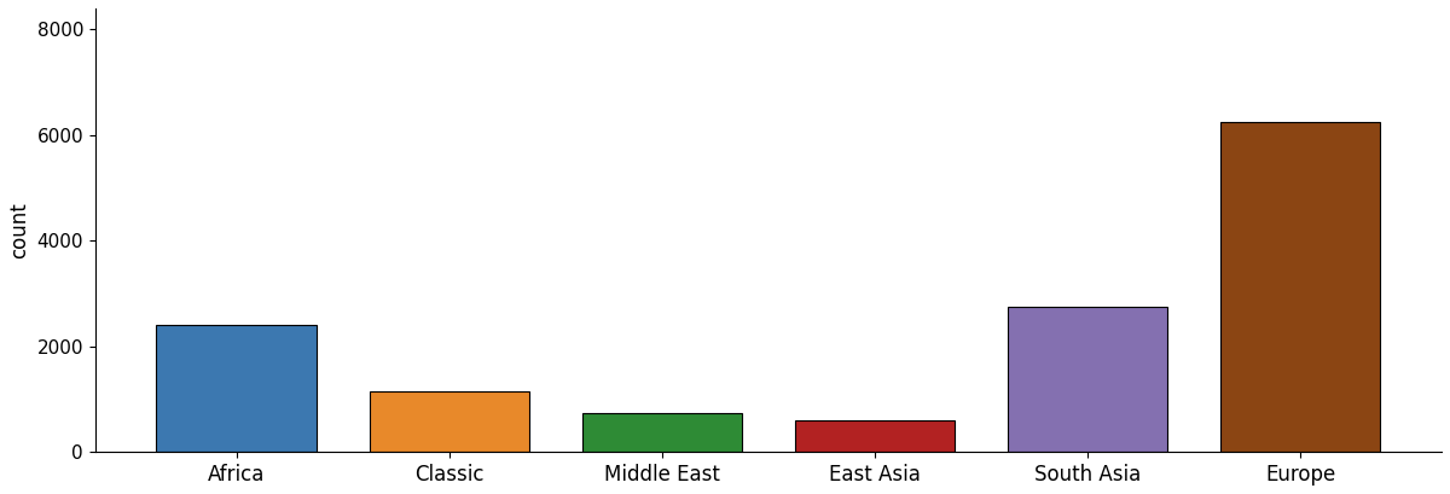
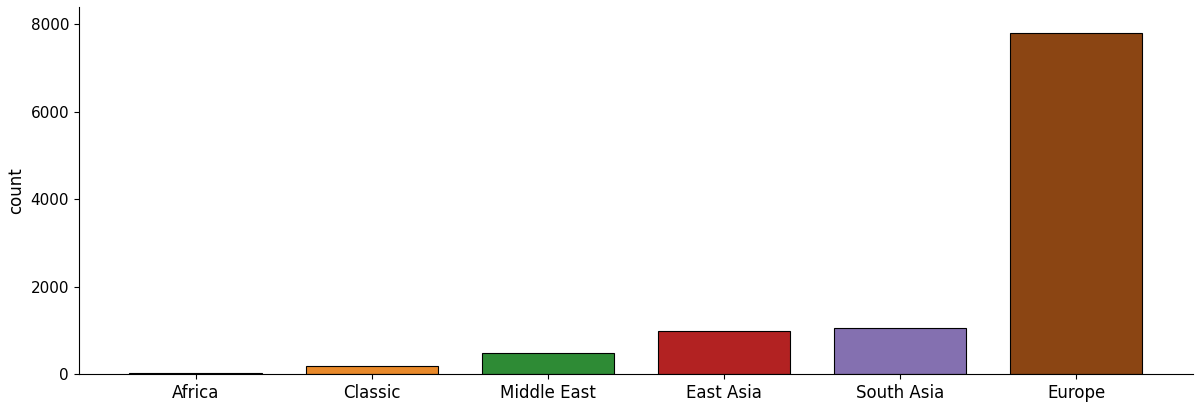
Africa: 2400 -> 40
Classic: 1150 -> 200
Middle East: 750 -> 490
East Asia: 600 -> 1000
South Asia: 2750 -> 1060
Europe: 6250 -> 7800
